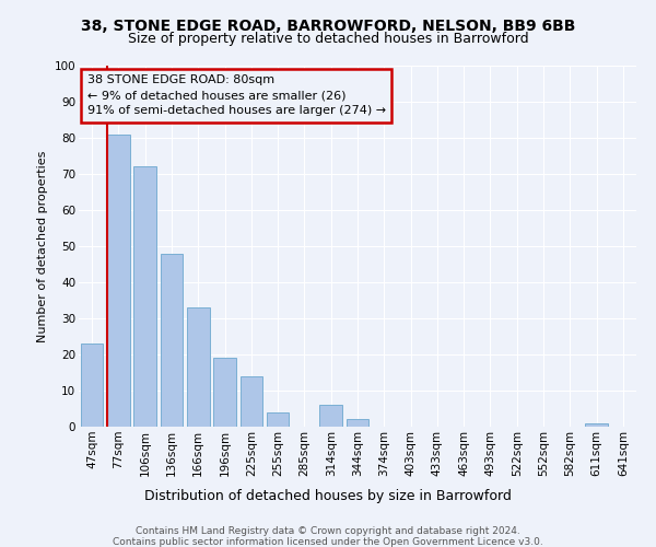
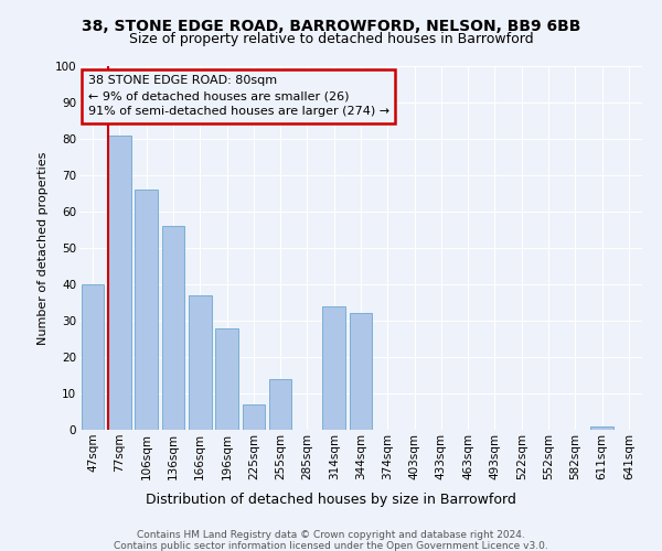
47sqm: 23 -> 40
106sqm: 72 -> 66
136sqm: 48 -> 56
166sqm: 33 -> 37
196sqm: 19 -> 28
225sqm: 14 -> 7
255sqm: 4 -> 14
314sqm: 6 -> 34
344sqm: 2 -> 32
